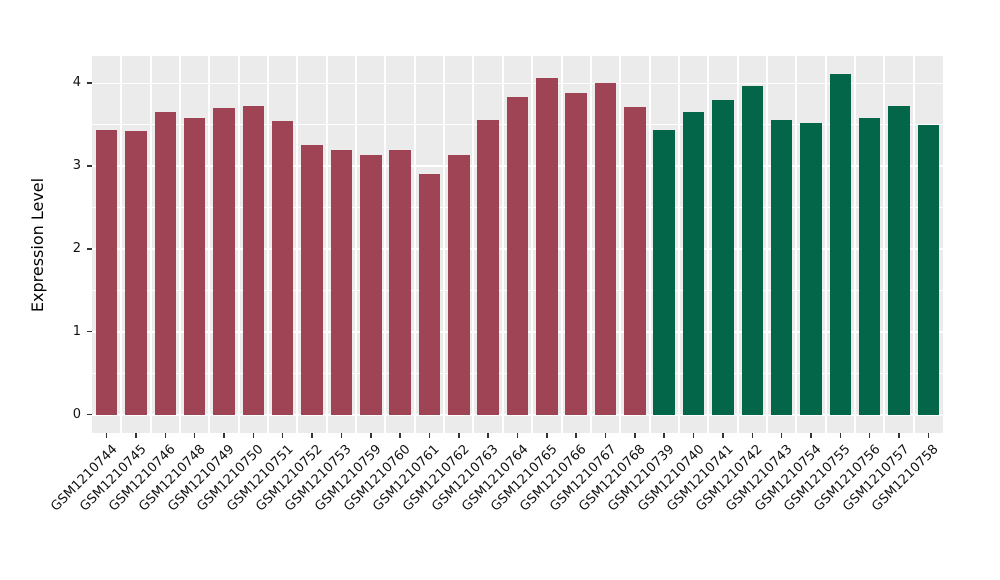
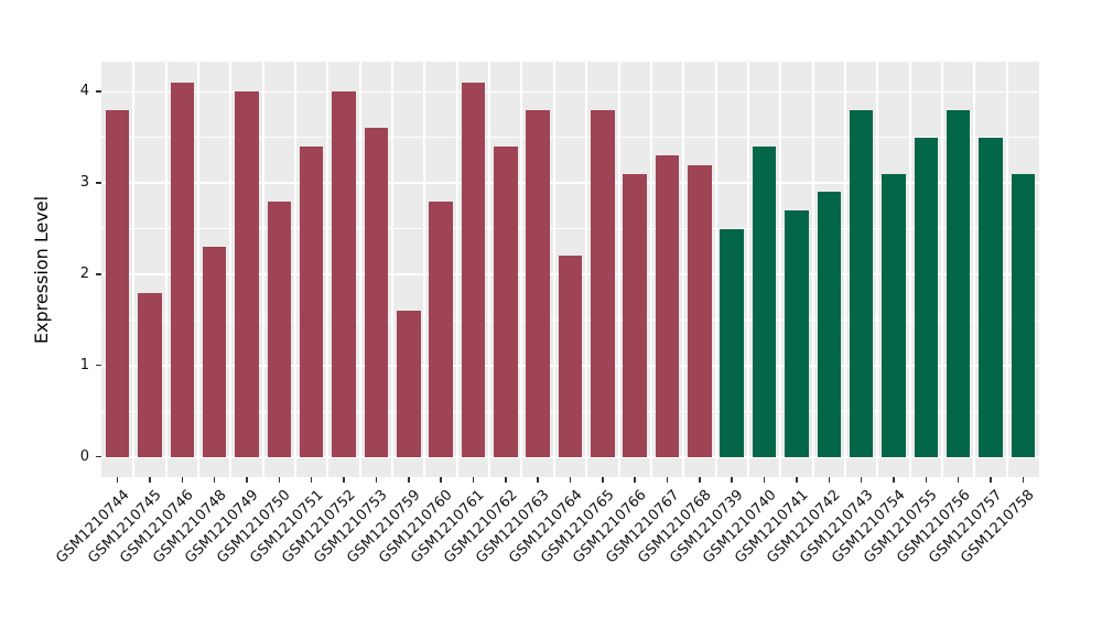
GSM1210744: 3.4 -> 3.8
GSM1210745: 3.4 -> 1.8
GSM1210746: 3.7 -> 4.1
GSM1210748: 3.6 -> 2.3
GSM1210749: 3.7 -> 4.0
GSM1210750: 3.7 -> 2.8
GSM1210751: 3.5 -> 3.4
GSM1210752: 3.3 -> 4.0
GSM1210753: 3.2 -> 3.6
GSM1210759: 3.1 -> 1.6
GSM1210760: 3.2 -> 2.8
GSM1210761: 2.9 -> 4.1
GSM1210762: 3.1 -> 3.4
GSM1210763: 3.6 -> 3.8
GSM1210764: 3.8 -> 2.2
GSM1210765: 4.1 -> 3.8
GSM1210766: 3.9 -> 3.1
GSM1210767: 4.0 -> 3.3
GSM1210768: 3.7 -> 3.2
GSM1210739: 3.4 -> 2.5
GSM1210740: 3.6 -> 3.4
GSM1210741: 3.8 -> 2.7
GSM1210742: 4.0 -> 2.9
GSM1210743: 3.6 -> 3.8
GSM1210754: 3.5 -> 3.1
GSM1210755: 4.1 -> 3.5
GSM1210756: 3.6 -> 3.8
GSM1210757: 3.7 -> 3.5
GSM1210758: 3.5 -> 3.1
